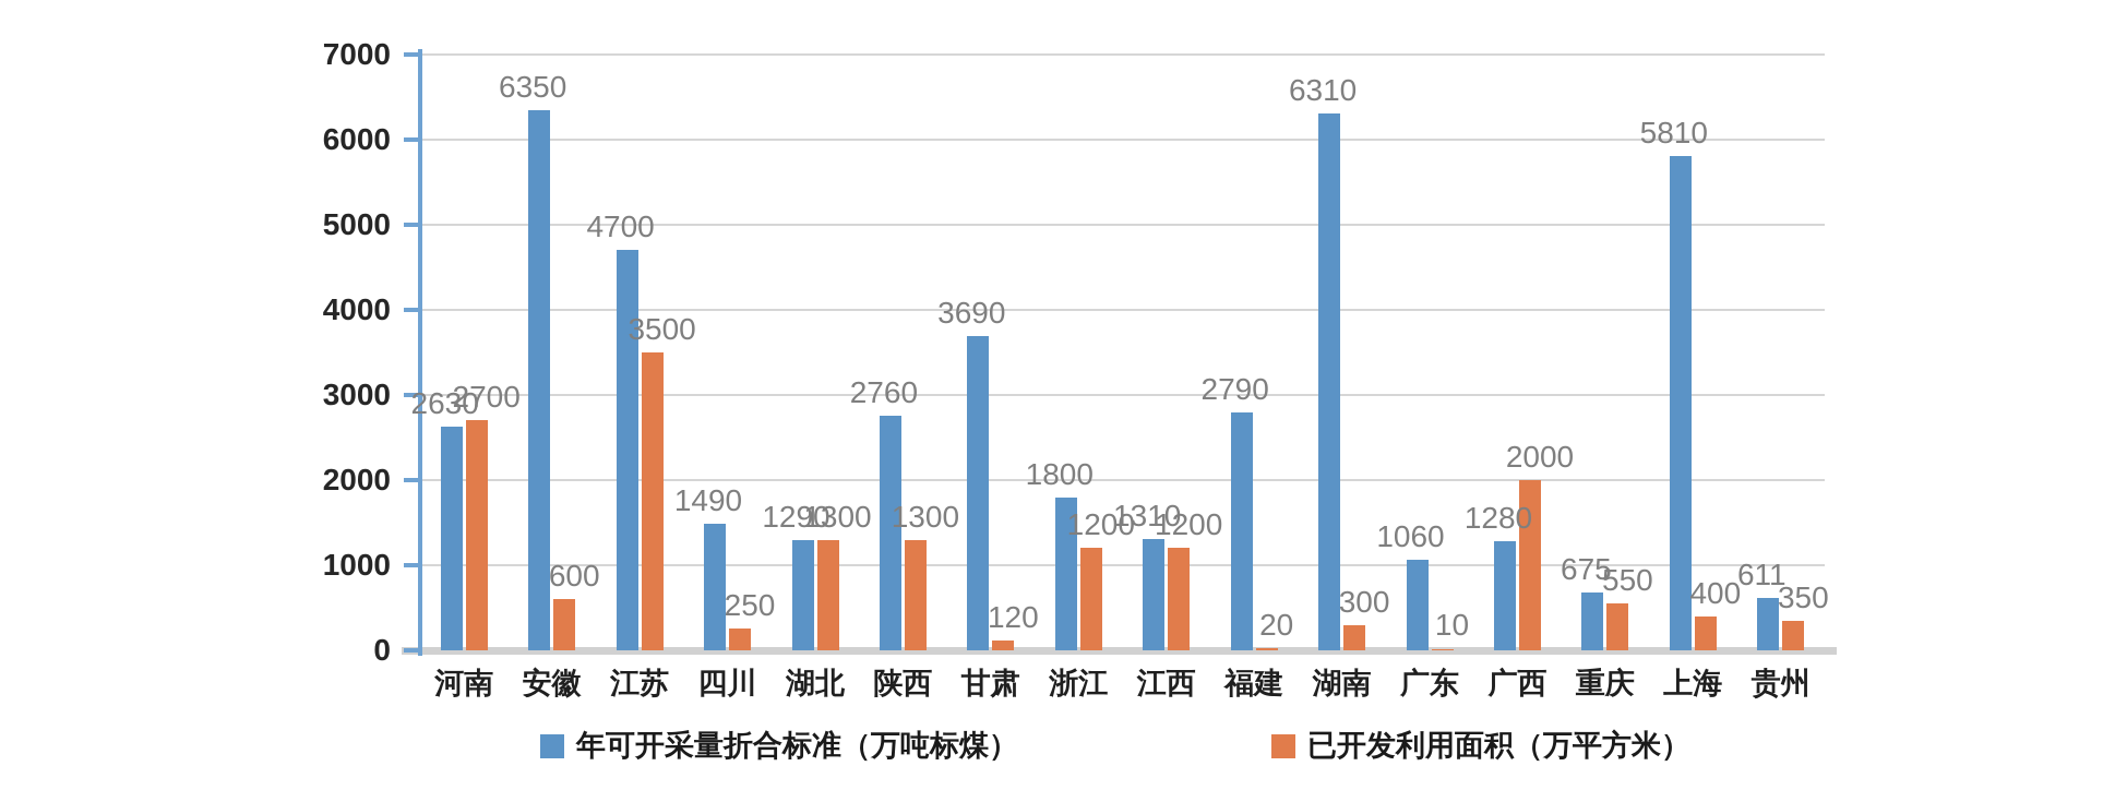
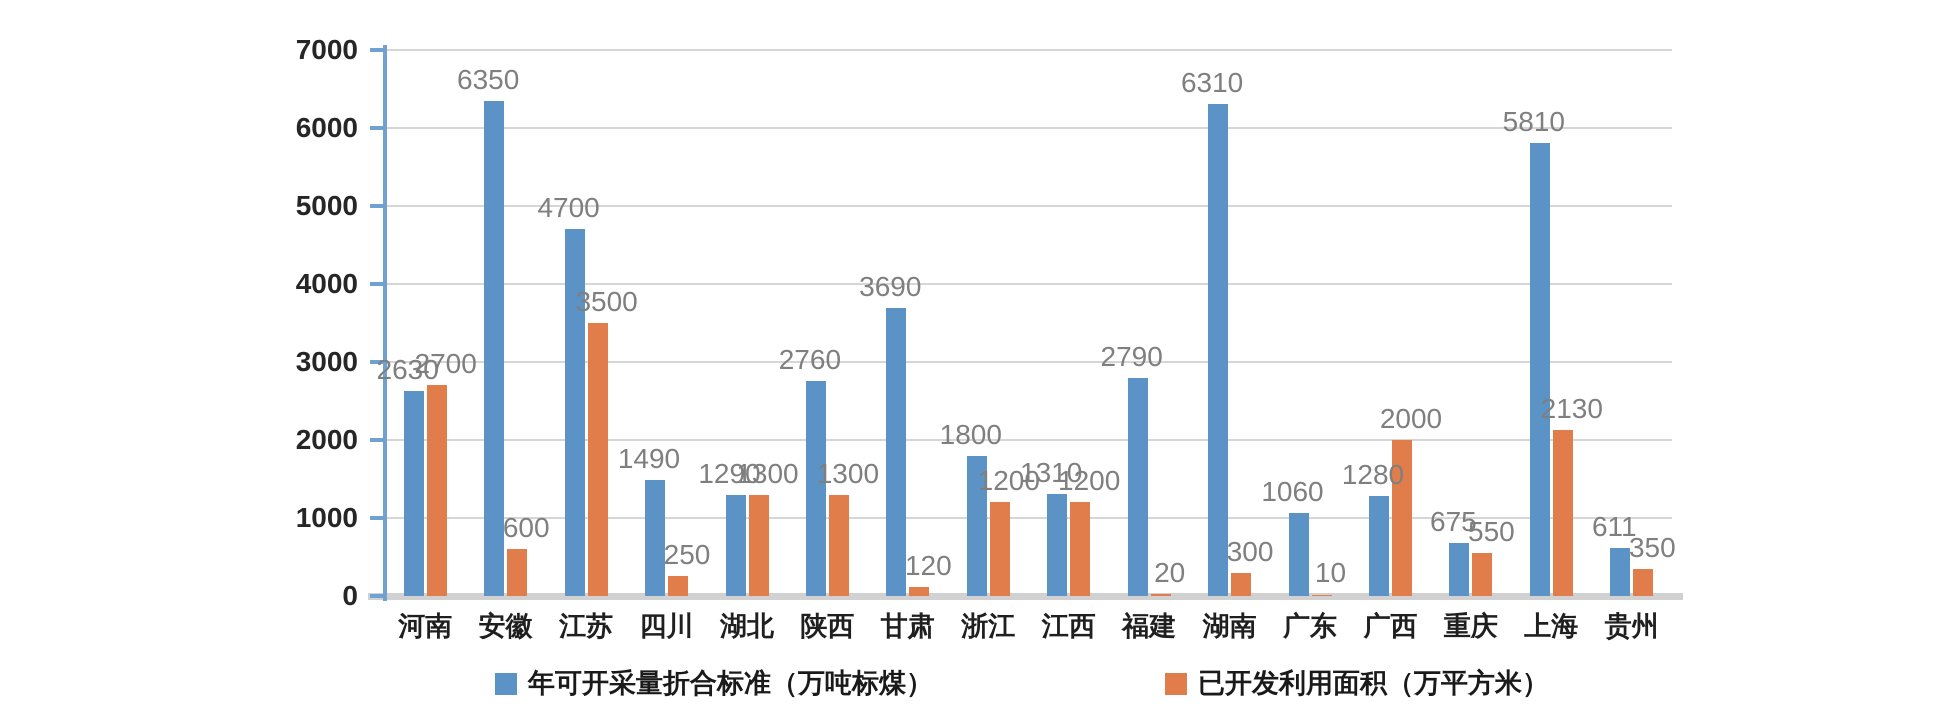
已开发利用面积（万平方米）/上海: 400 -> 2130
